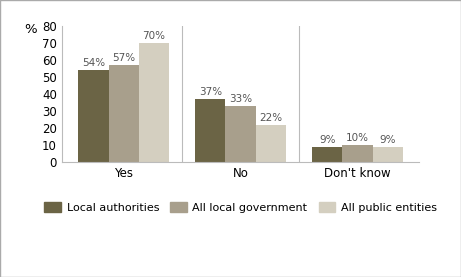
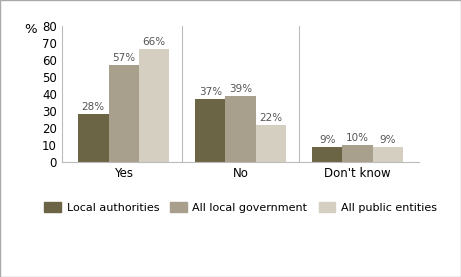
Local authorities/Yes: 54% -> 28%
All public entities/Yes: 70% -> 66%
All local government/No: 33% -> 39%
